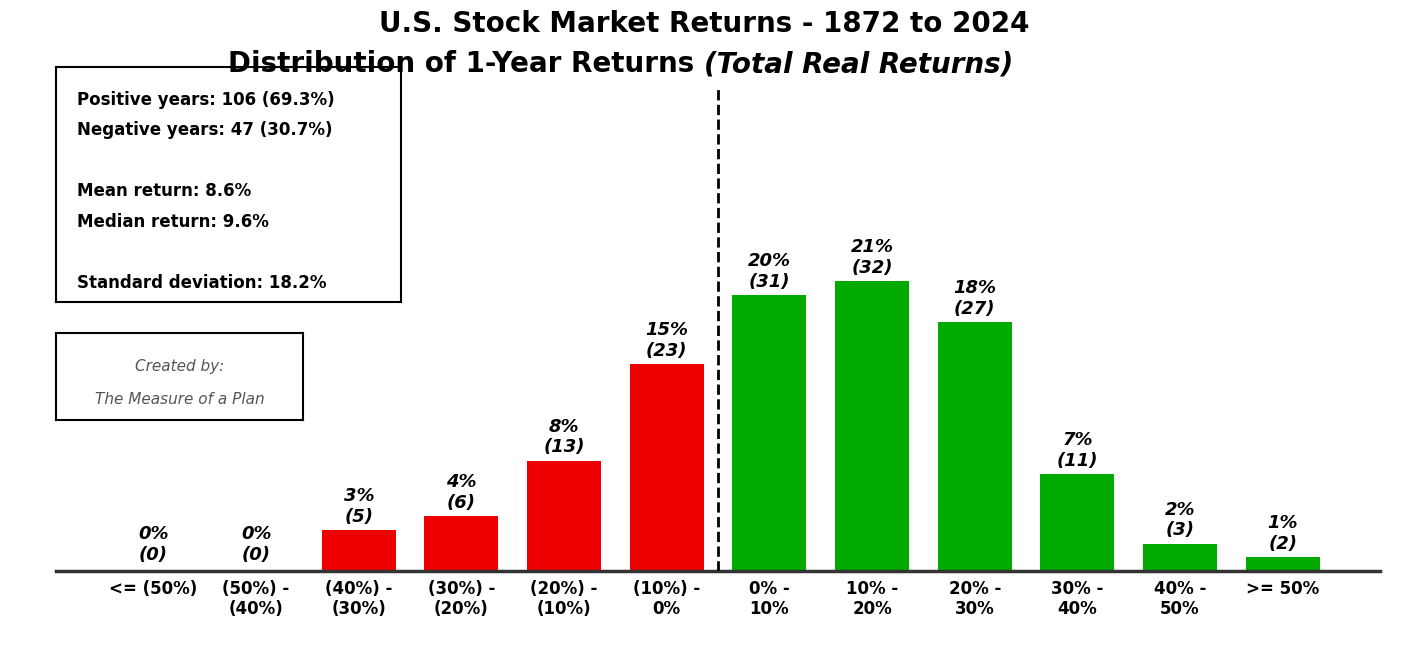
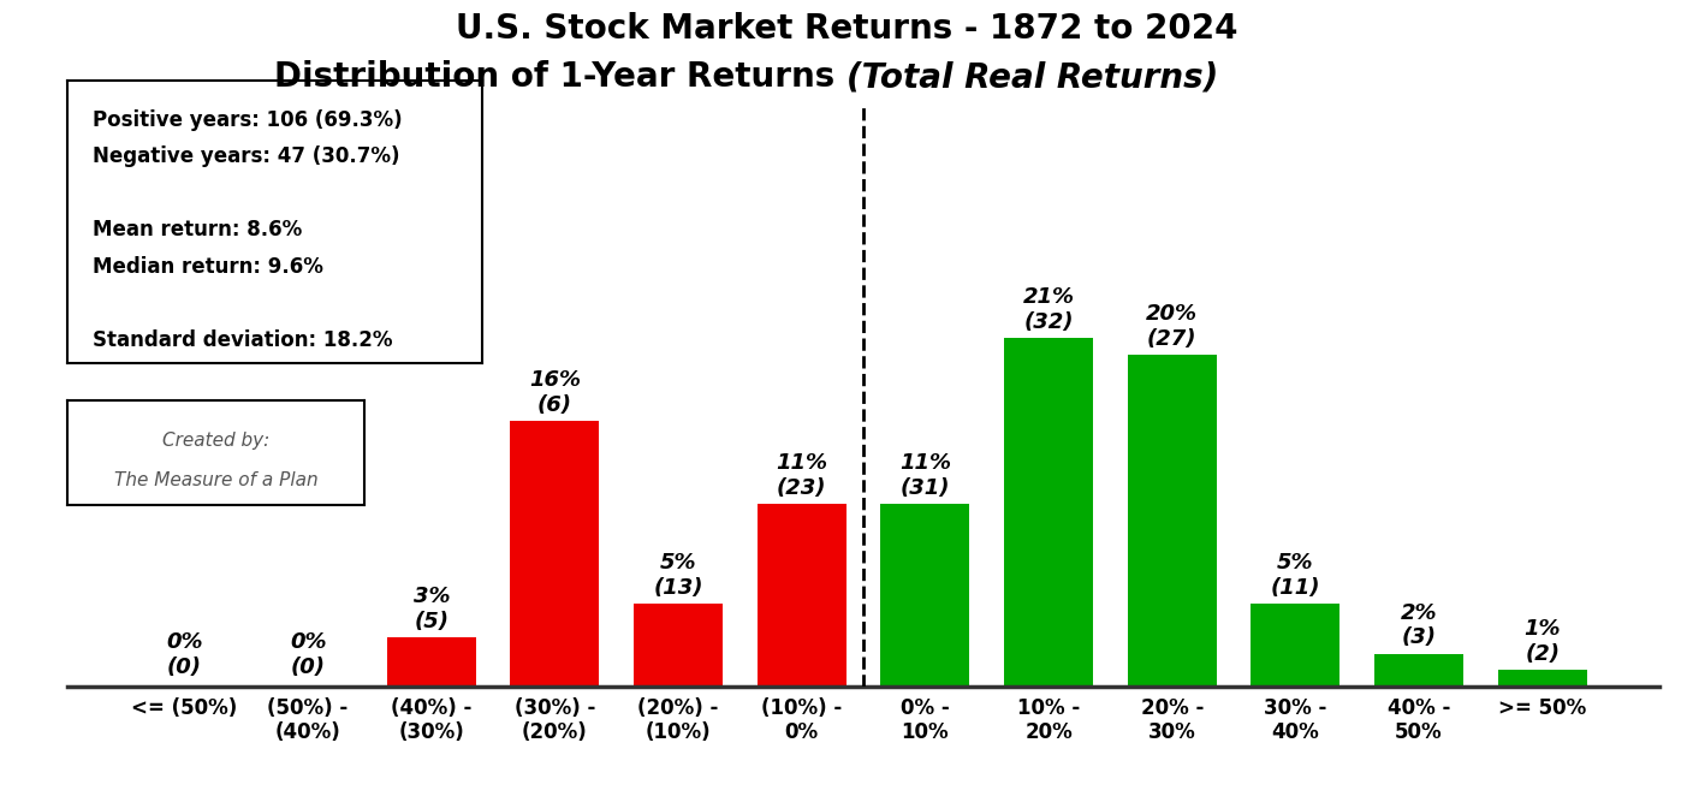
(30%) - (20%): 4% -> 16%
(20%) - (10%): 8% -> 5%
(10%) - 0%: 15% -> 11%
0% - 10%: 20% -> 11%
20% - 30%: 18% -> 20%
30% - 40%: 7% -> 5%
